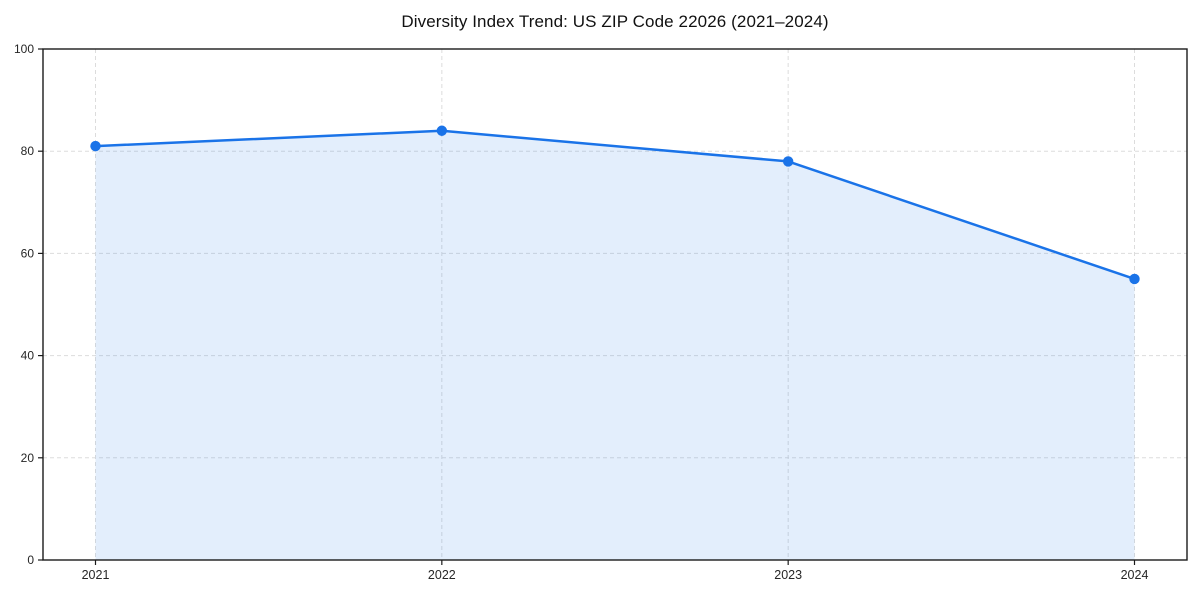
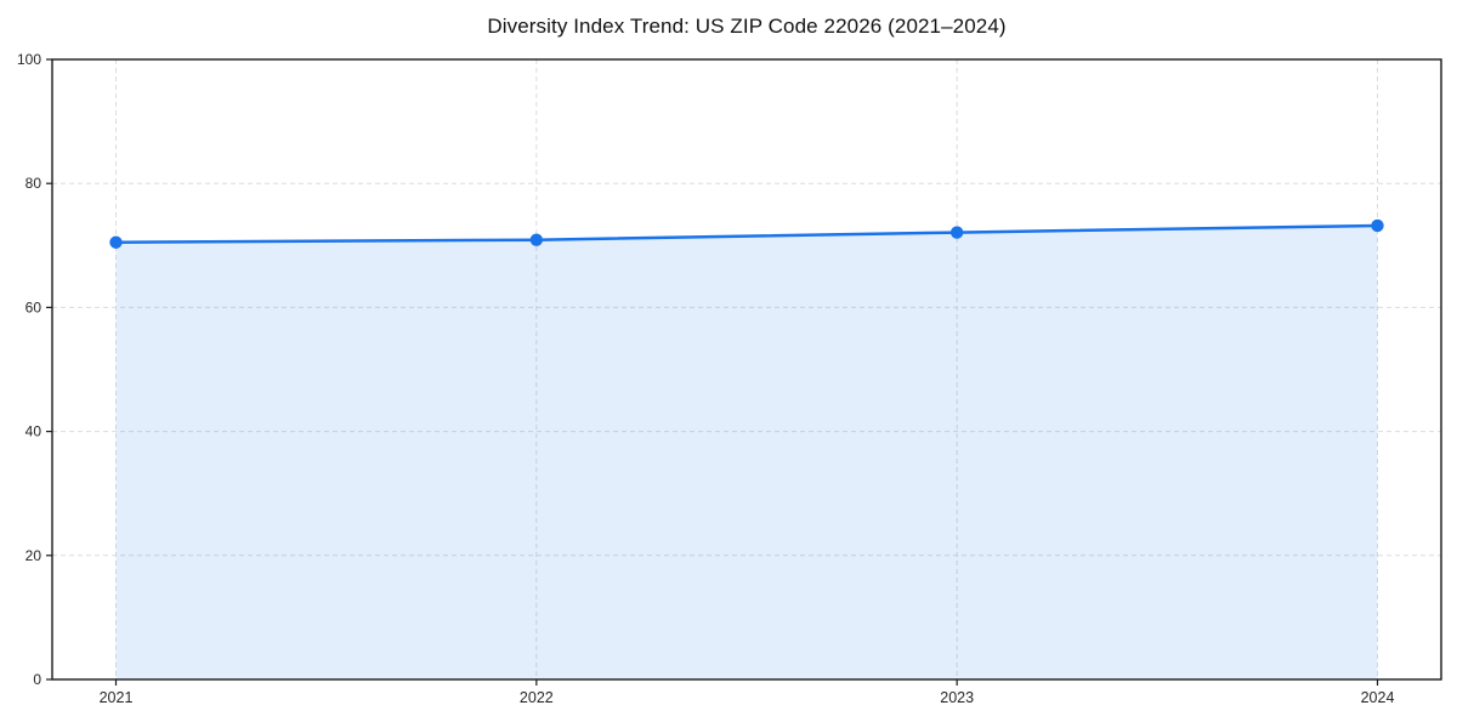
2021: 81 -> 70
2022: 84 -> 71
2023: 78 -> 72
2024: 55 -> 73
